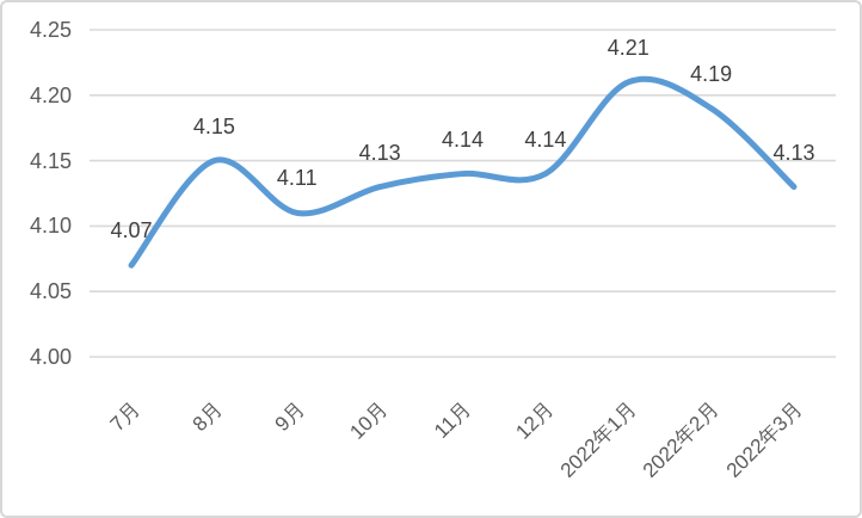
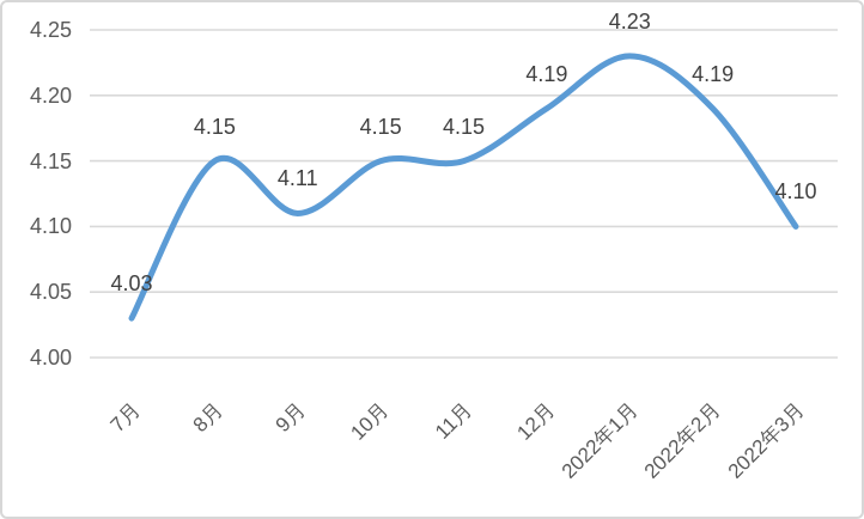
7月: 4.07 -> 4.03
10月: 4.13 -> 4.15
11月: 4.14 -> 4.15
12月: 4.14 -> 4.19
2022年1月: 4.21 -> 4.23
2022年3月: 4.13 -> 4.10
